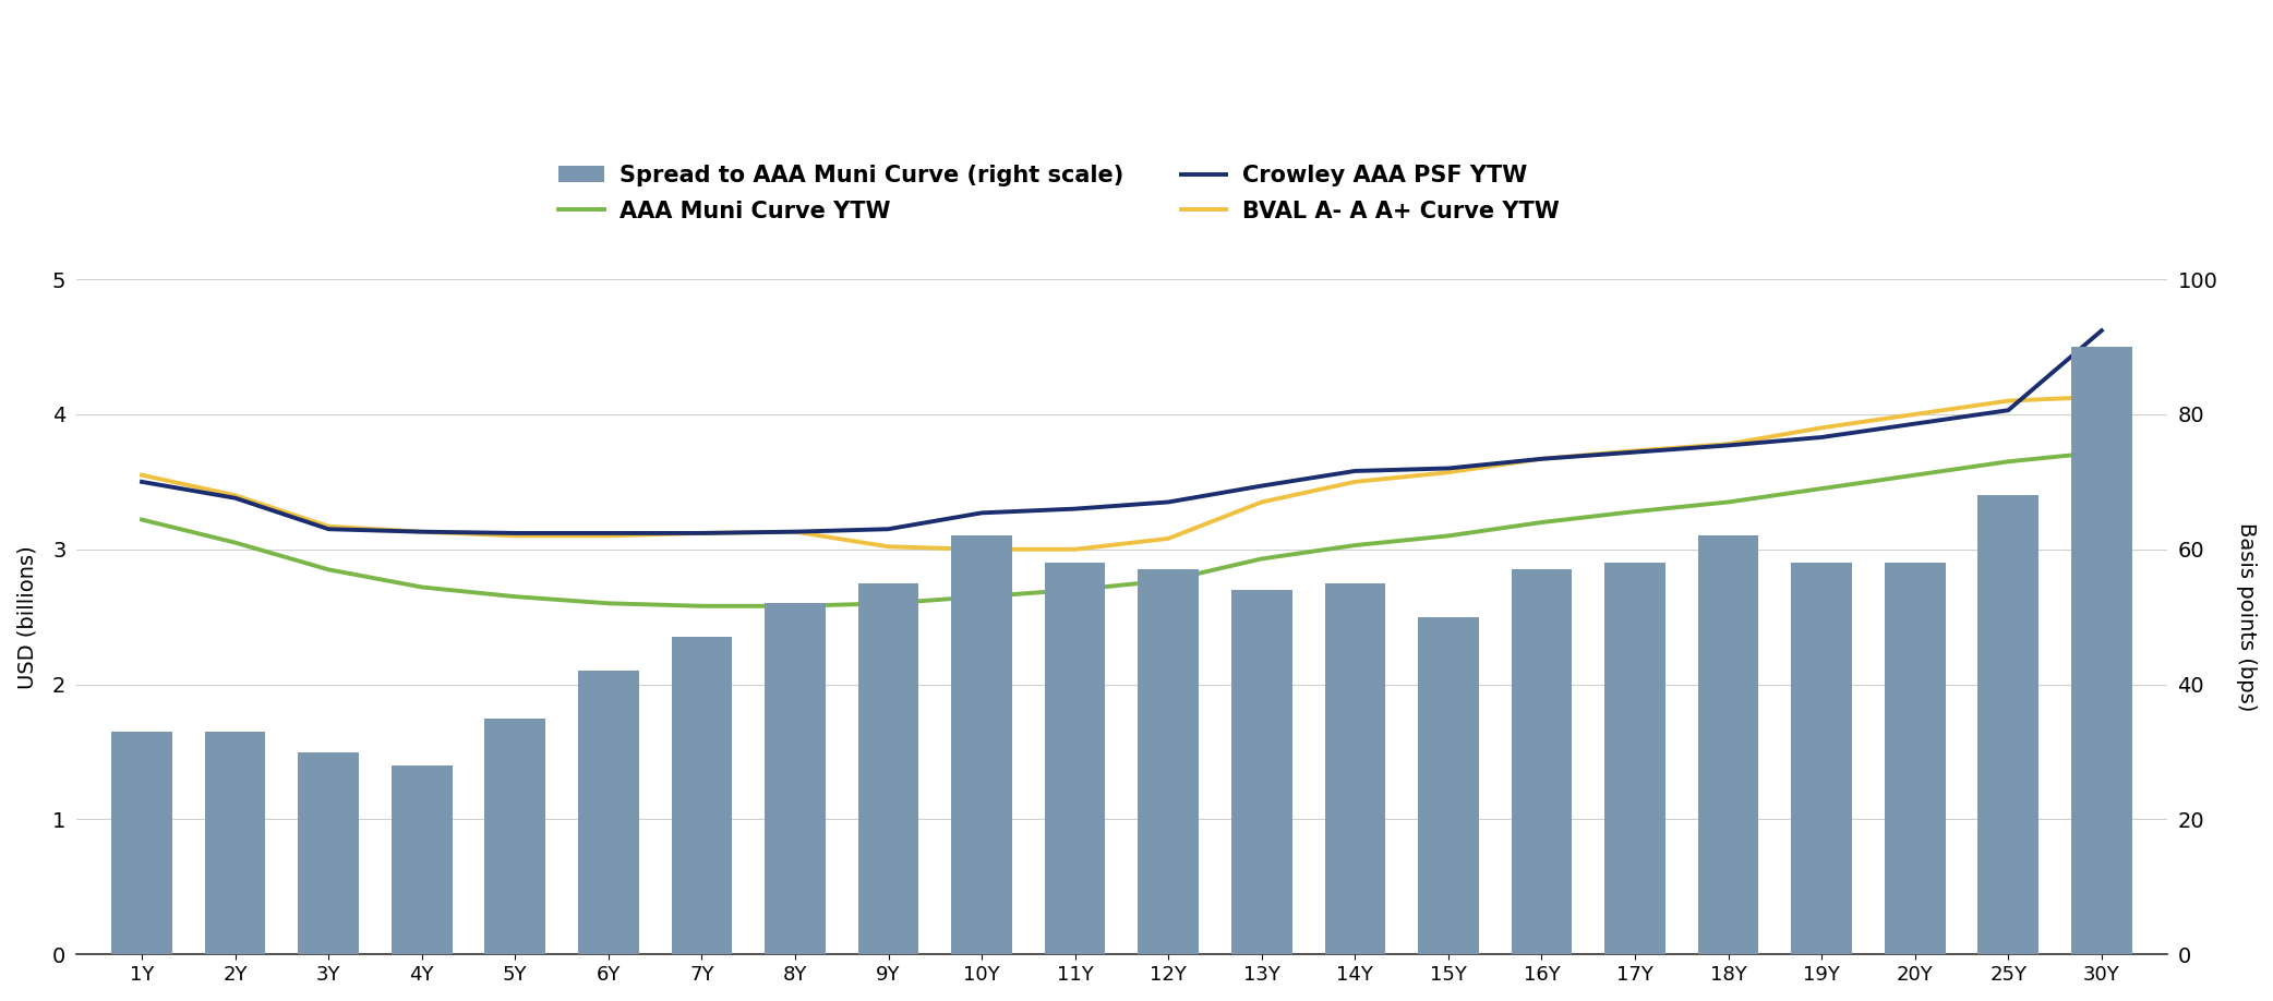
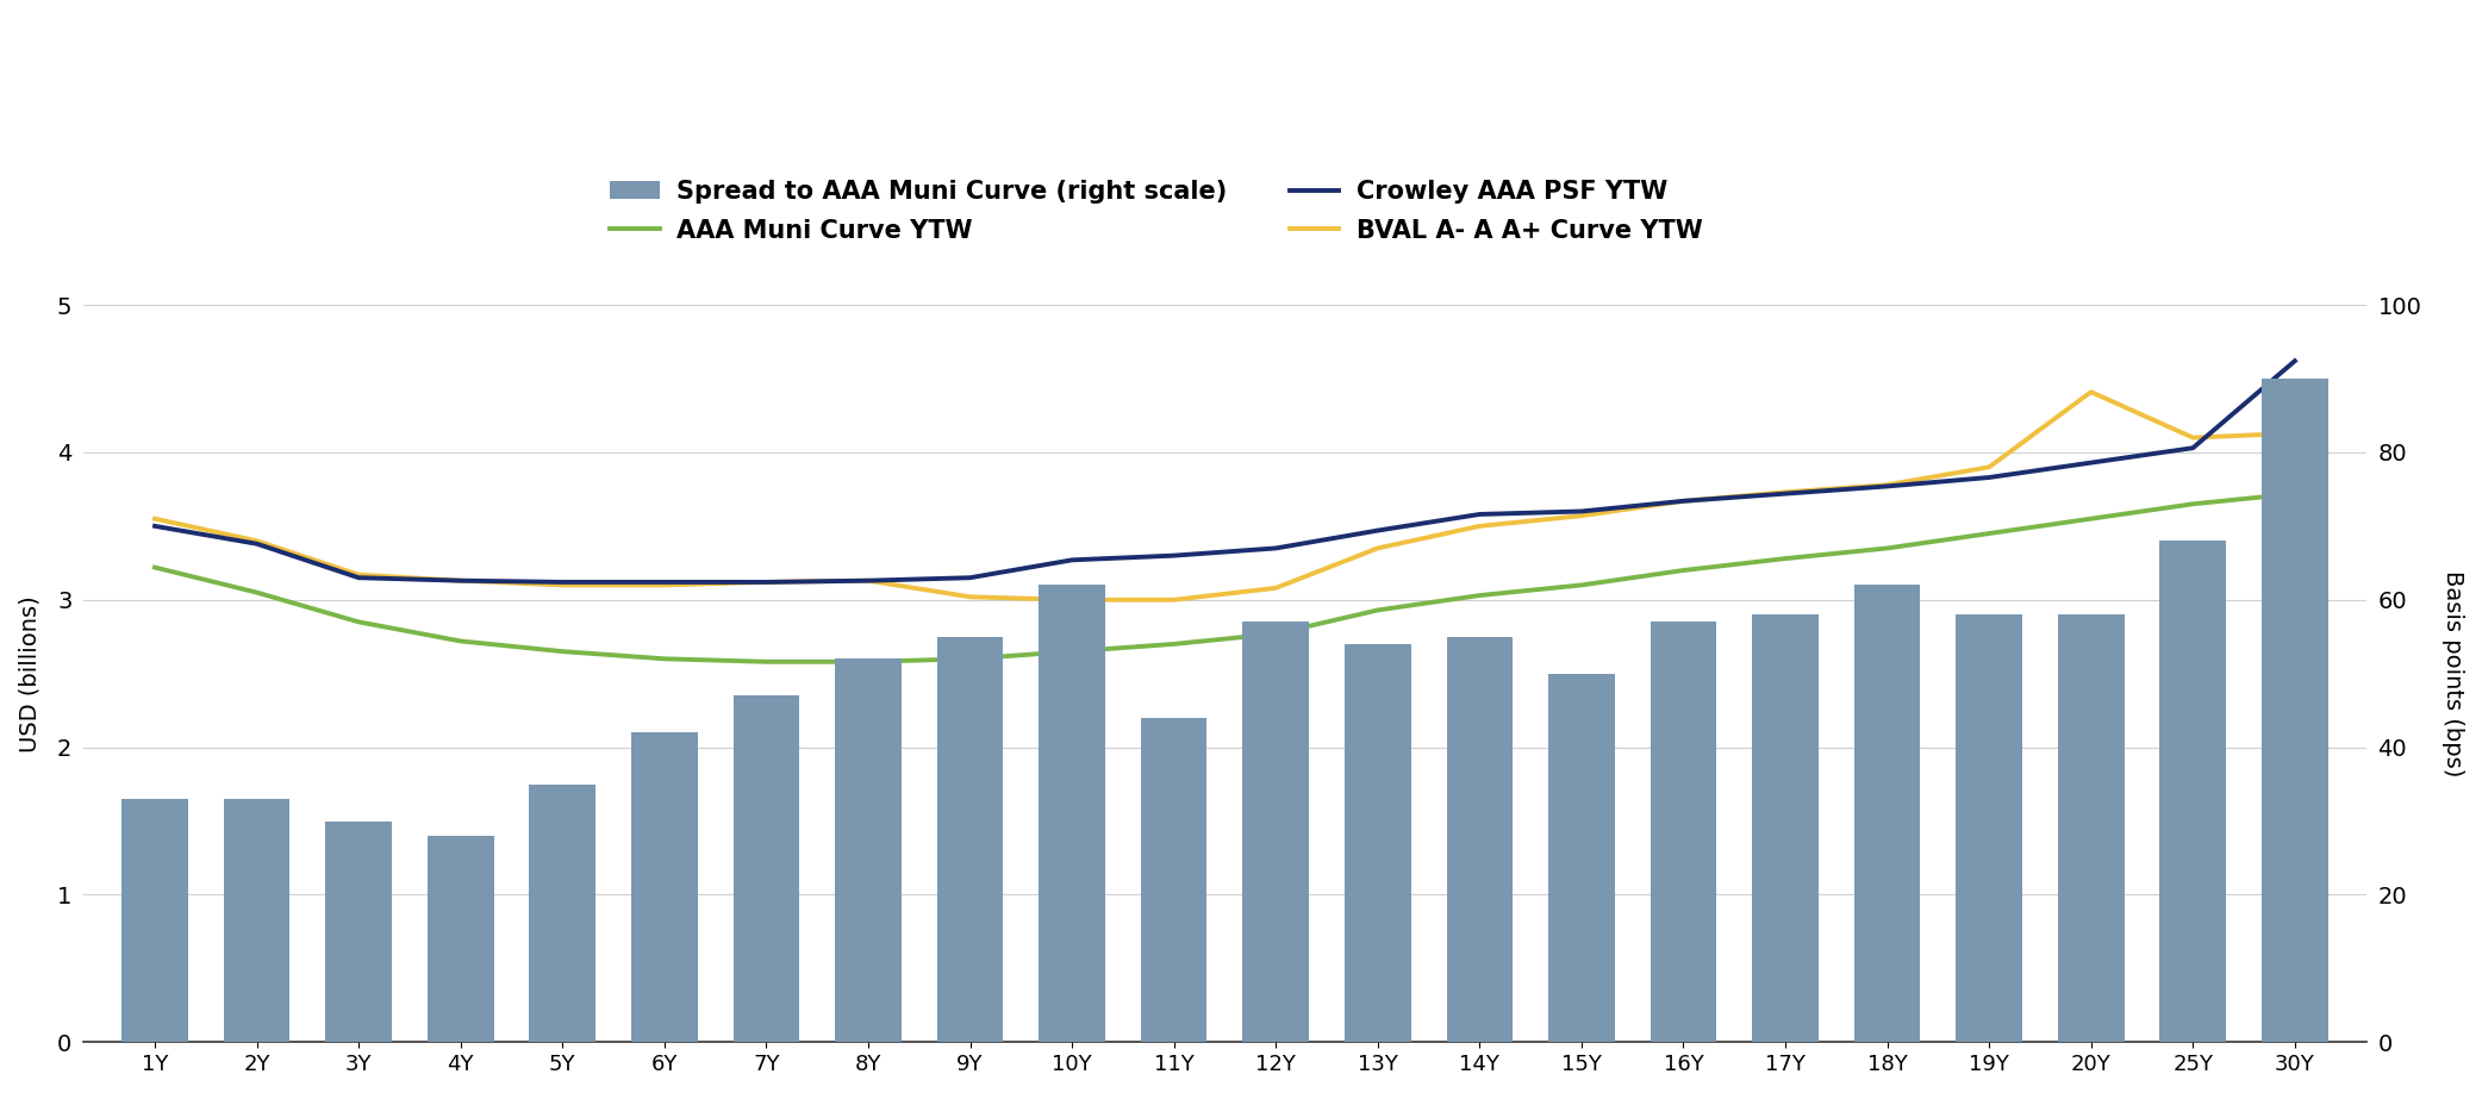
Spread to AAA Muni Curve (right scale)/11Y: 58 -> 44
BVAL A- A A+ Curve YTW/20Y: 4.00 -> 4.41
